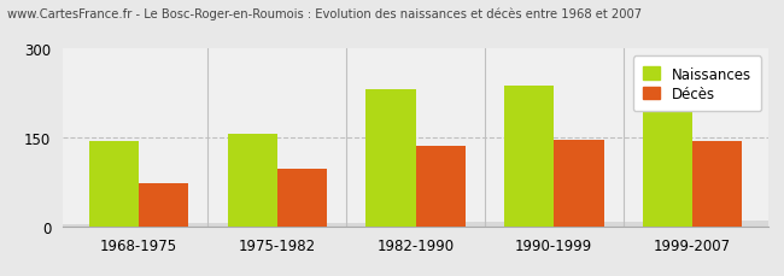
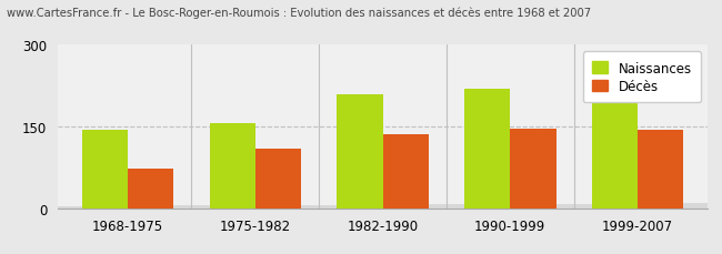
Décès/1975-1982: 98 -> 110
Naissances/1982-1990: 232 -> 210
Naissances/1990-1999: 237 -> 220
